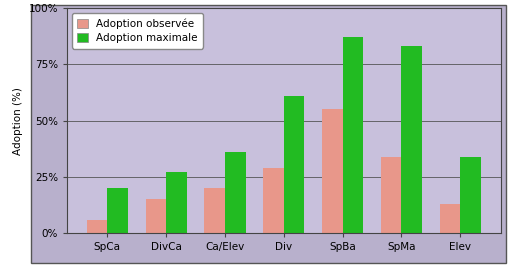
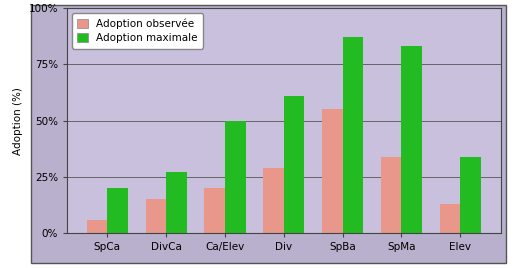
Adoption maximale/Ca/Elev: 36% -> 50%
